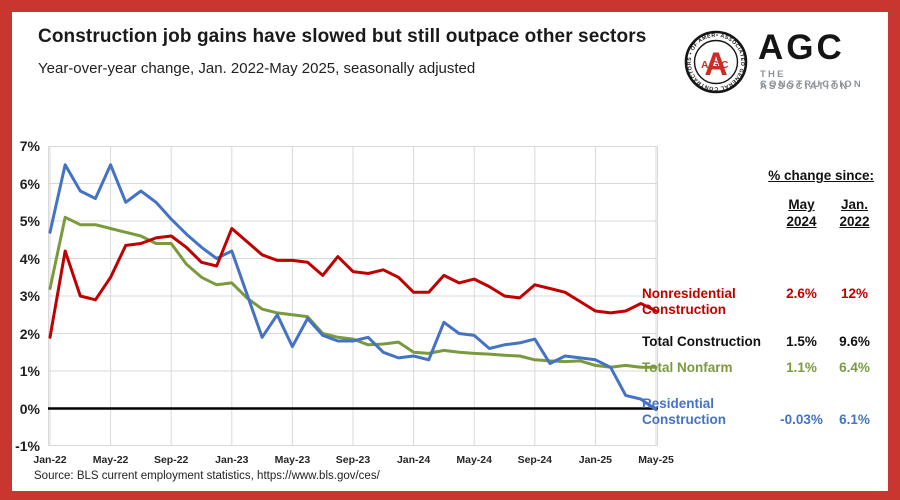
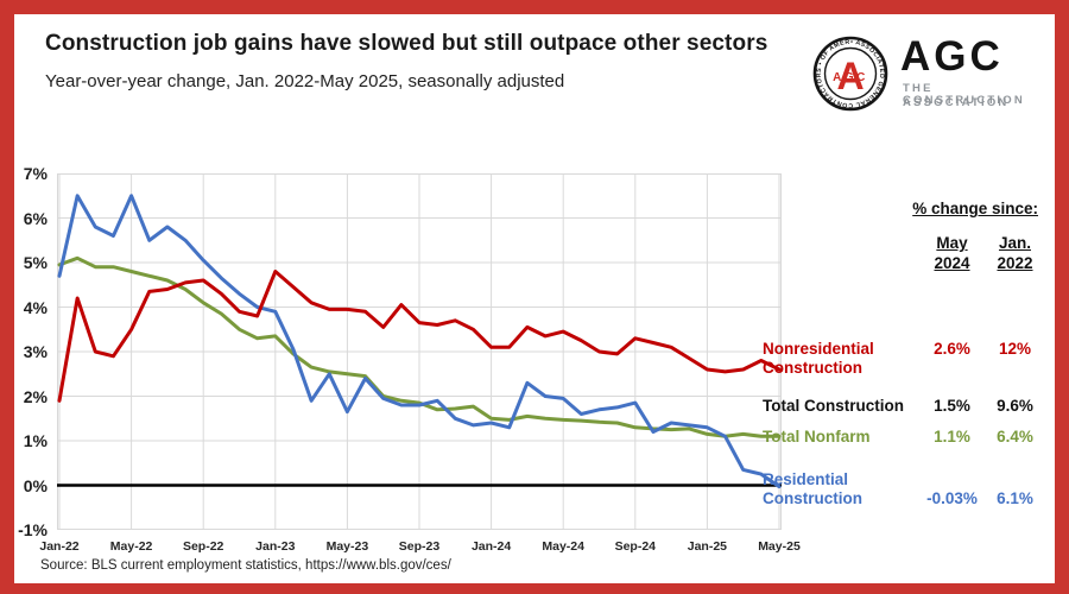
Total Nonfarm/Jan-22: 3.2% -> 5.0%
Total Nonfarm/Sep-22: 4.4% -> 4.1%
Residential Construction/Jan-23: 4.2% -> 3.9%
